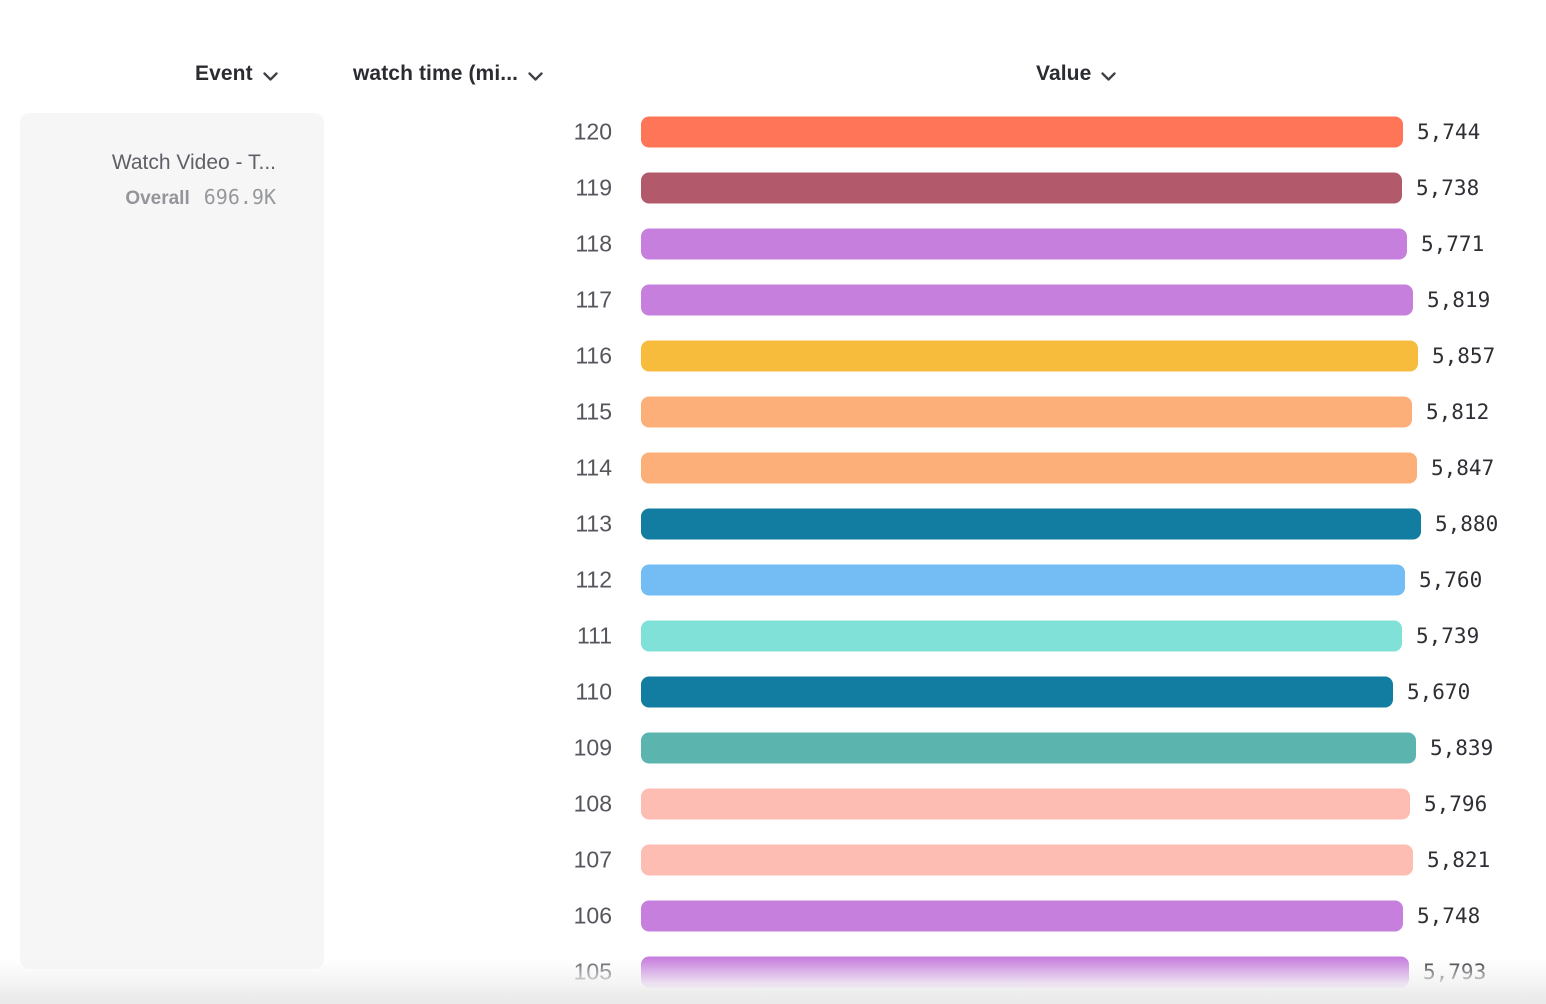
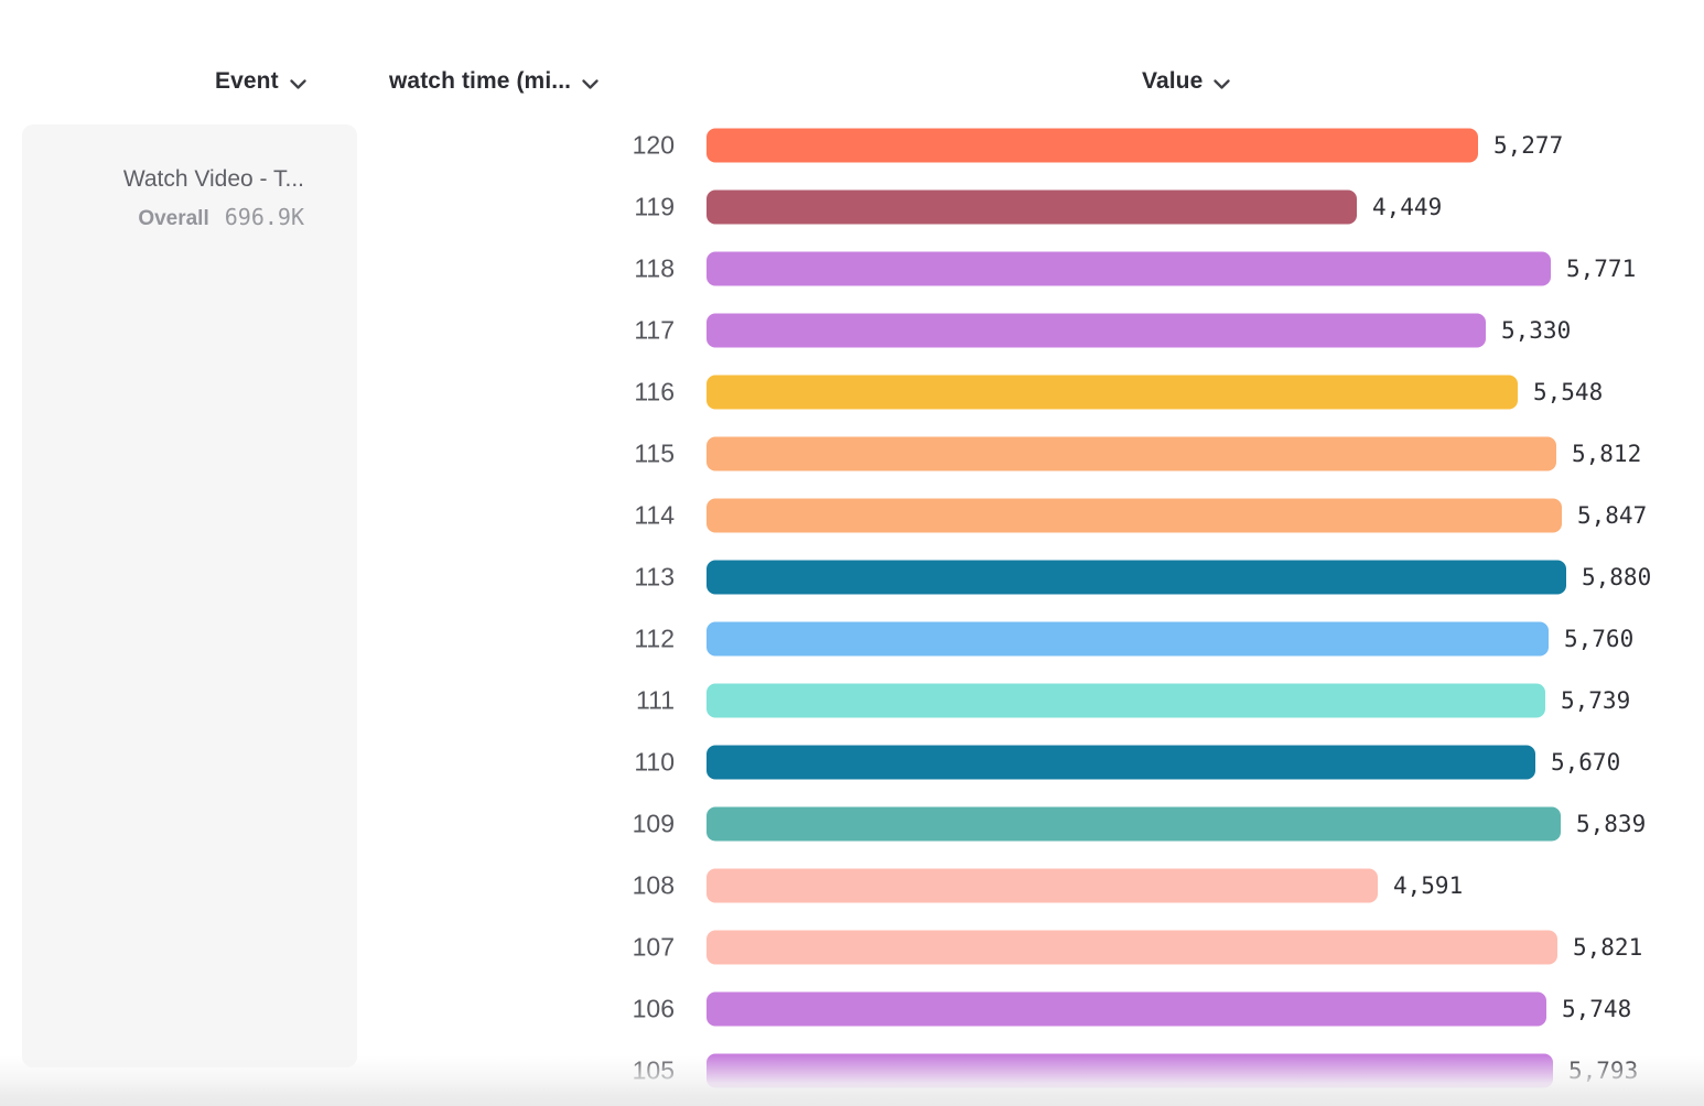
120: 5,744 -> 5,277
119: 5,738 -> 4,449
117: 5,819 -> 5,330
116: 5,857 -> 5,548
108: 5,796 -> 4,591
